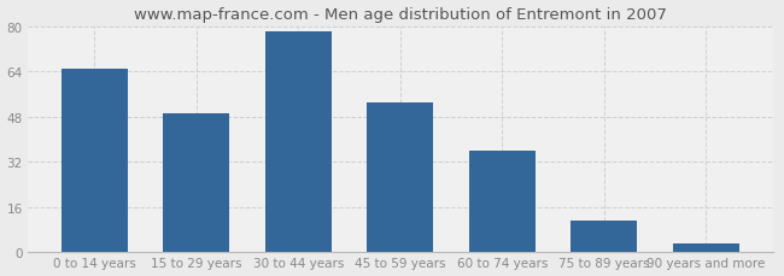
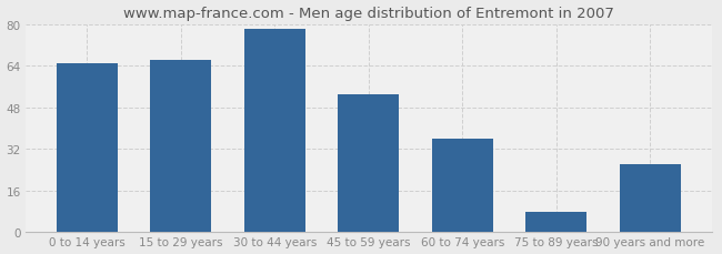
15 to 29 years: 49 -> 66
75 to 89 years: 11 -> 8
90 years and more: 3 -> 26
